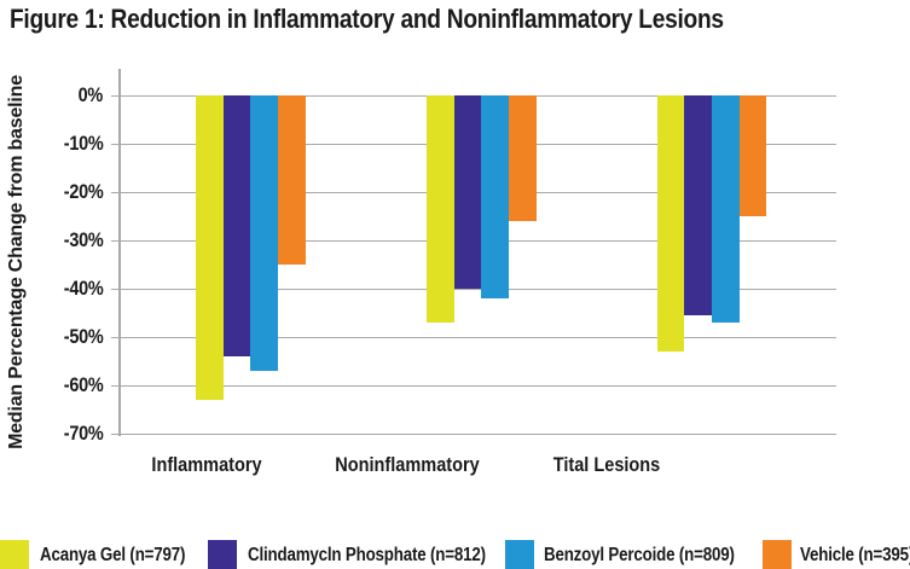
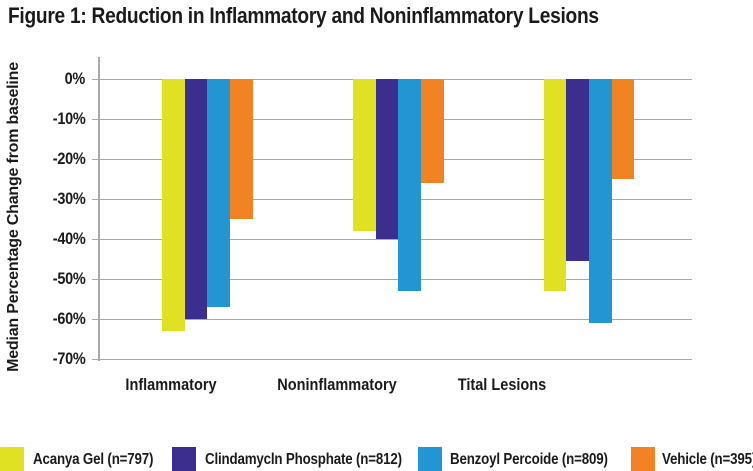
Clindamycln Phosphate (n=812)/Inflammatory: -54% -> -60%
Acanya Gel (n=797)/Noninflammatory: -47% -> -38%
Benzoyl Percoide (n=809)/Noninflammatory: -42% -> -53%
Benzoyl Percoide (n=809)/Tital Lesions: -47% -> -61%
